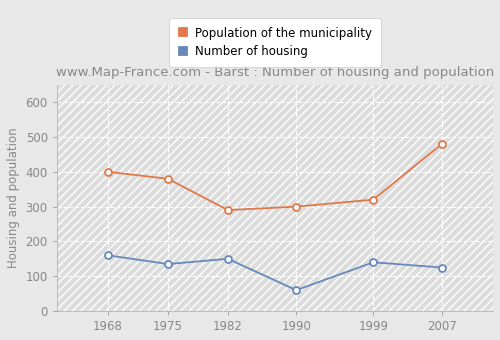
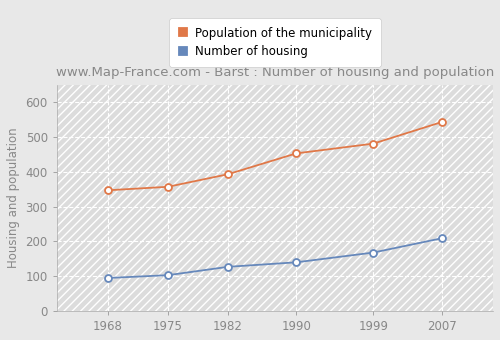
Number of housing/1968: 160 -> 95
Population of the municipality/1968: 400 -> 347
Number of housing/1975: 135 -> 103
Population of the municipality/1975: 380 -> 357
Number of housing/1982: 150 -> 127
Population of the municipality/1982: 290 -> 393
Number of housing/1990: 60 -> 140
Population of the municipality/1990: 300 -> 453
Number of housing/1999: 140 -> 168
Population of the municipality/1999: 320 -> 481
Number of housing/2007: 125 -> 209
Population of the municipality/2007: 480 -> 543
